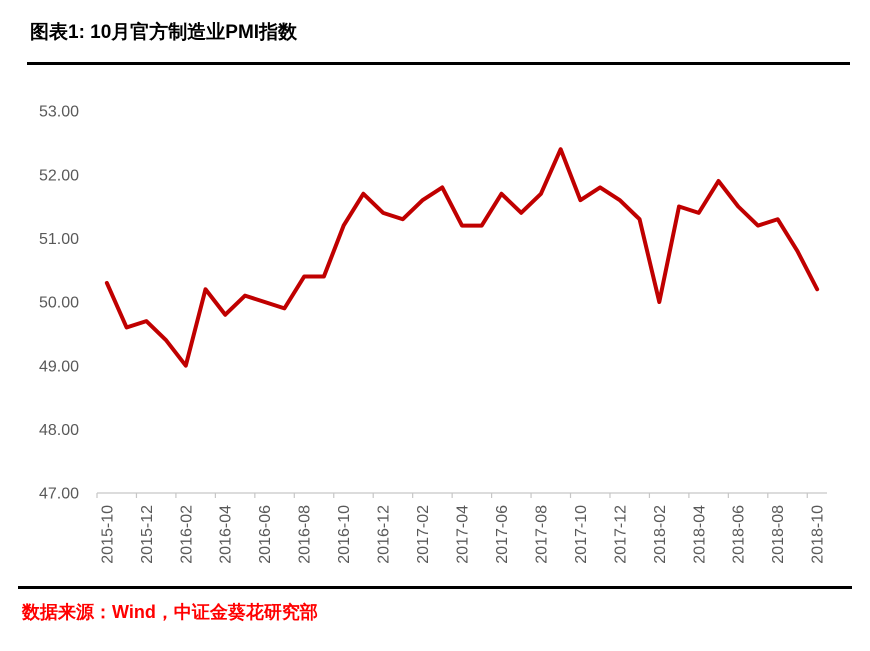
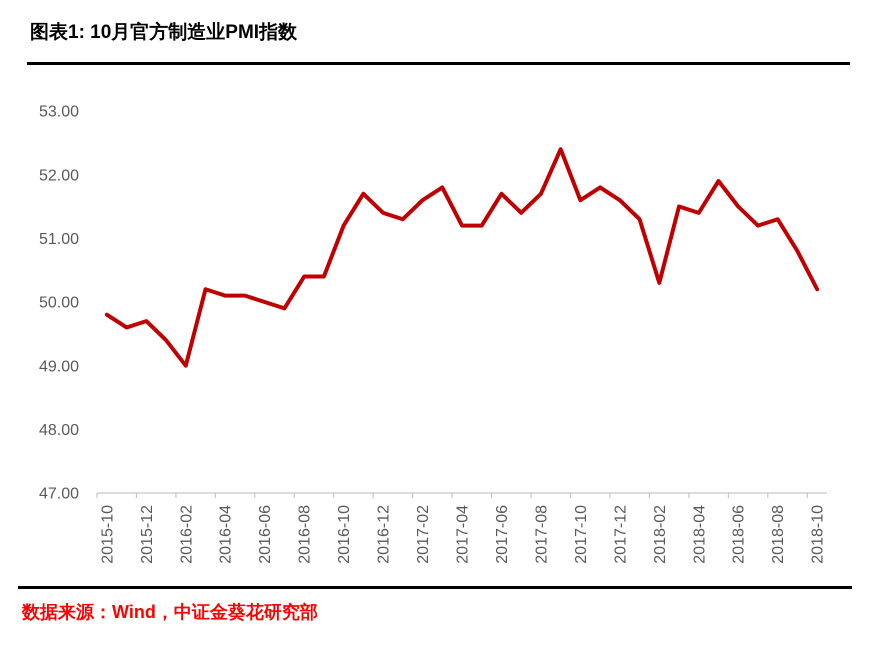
2015-10: 50.3 -> 49.8
2016-04: 49.8 -> 50.1
2018-02: 50.0 -> 50.3
